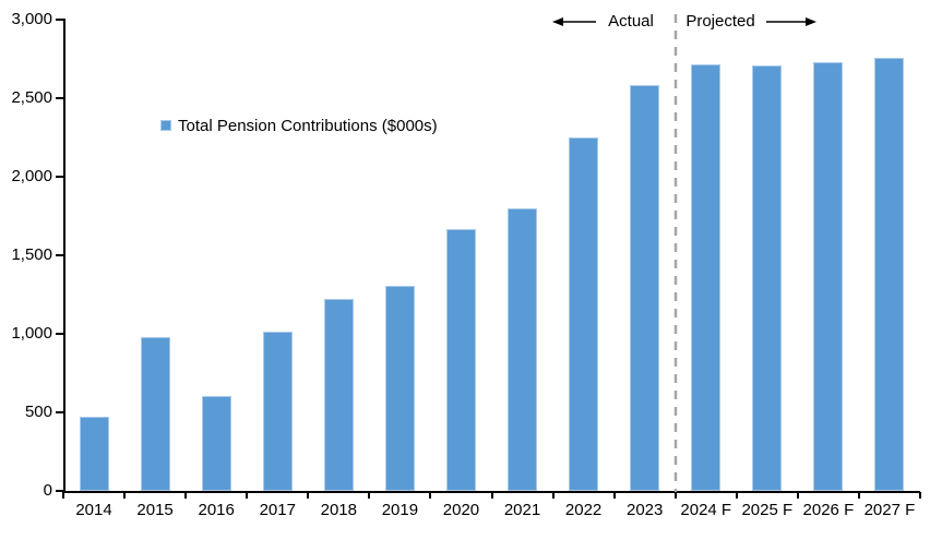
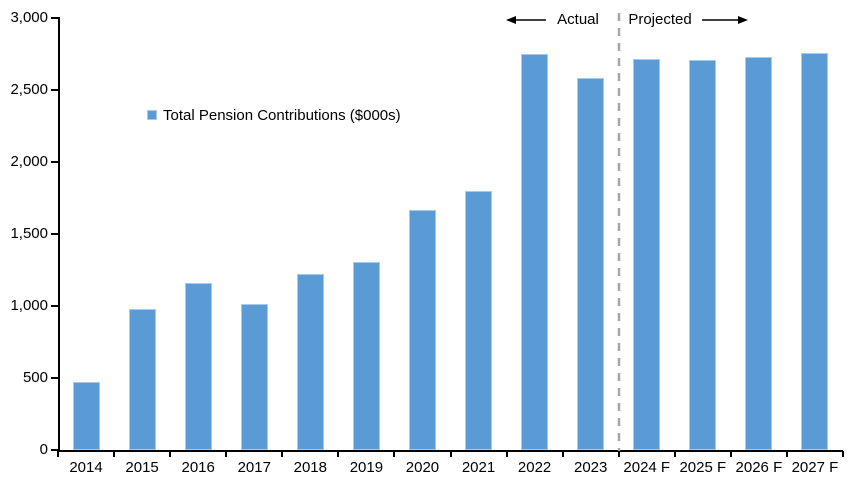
2016: 600 -> 1160
2022: 2250 -> 2750
